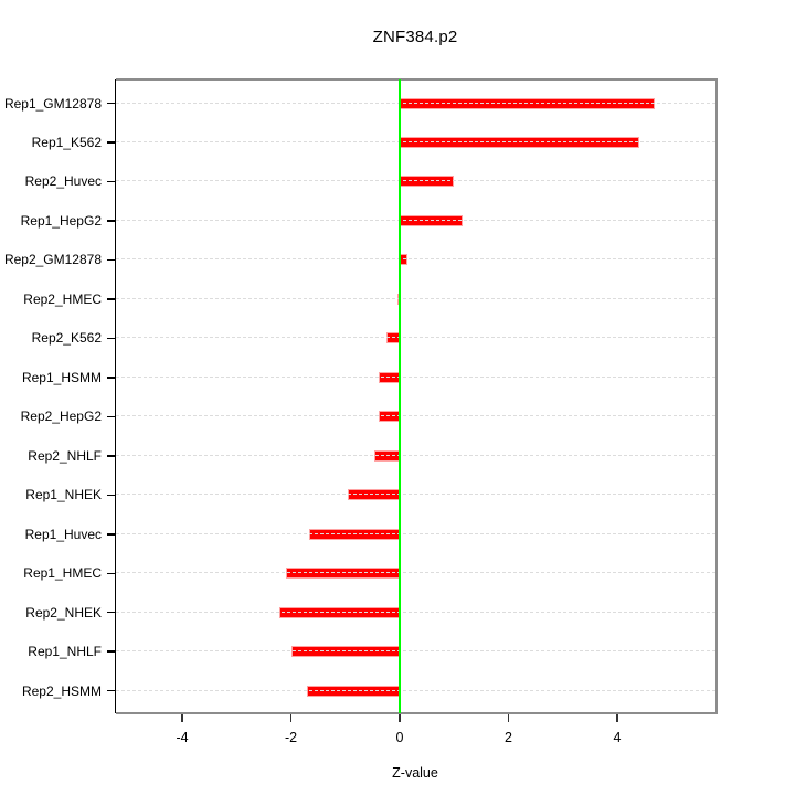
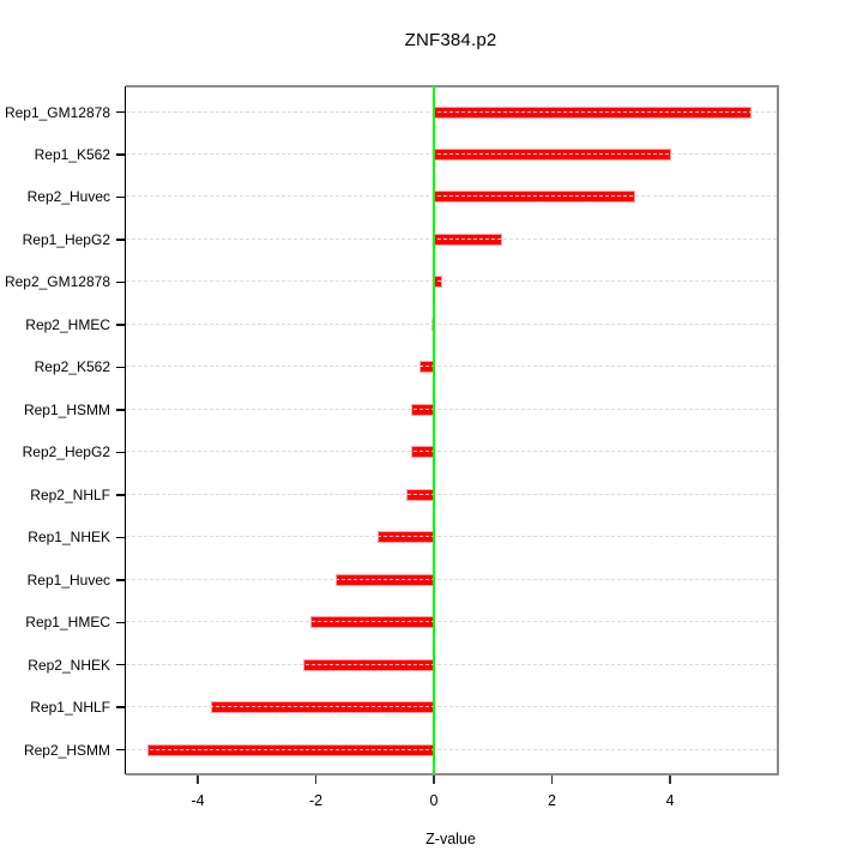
Rep1_GM12878: 4.7 -> 5.4
Rep1_K562: 4.4 -> 4.0
Rep2_Huvec: 1.0 -> 3.4
Rep1_NHLF: -2.0 -> -3.8
Rep2_HSMM: -1.7 -> -4.8
